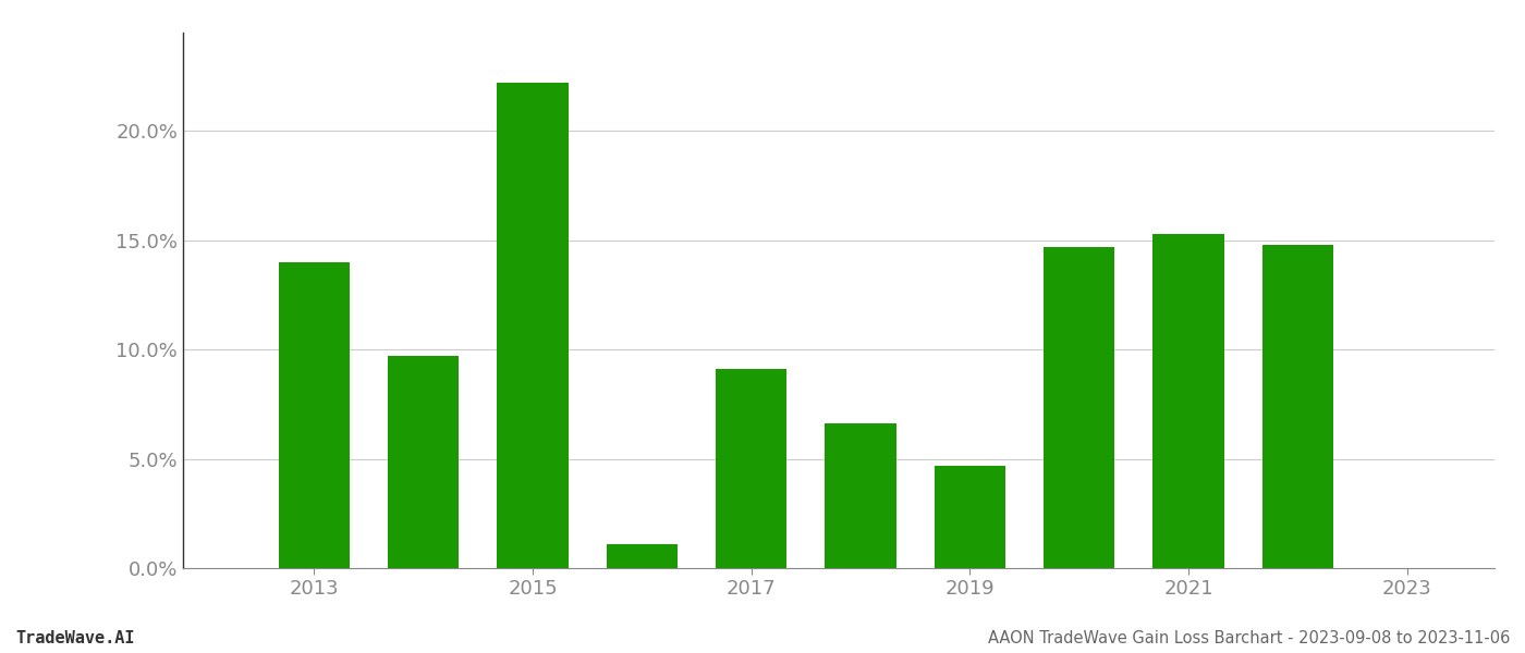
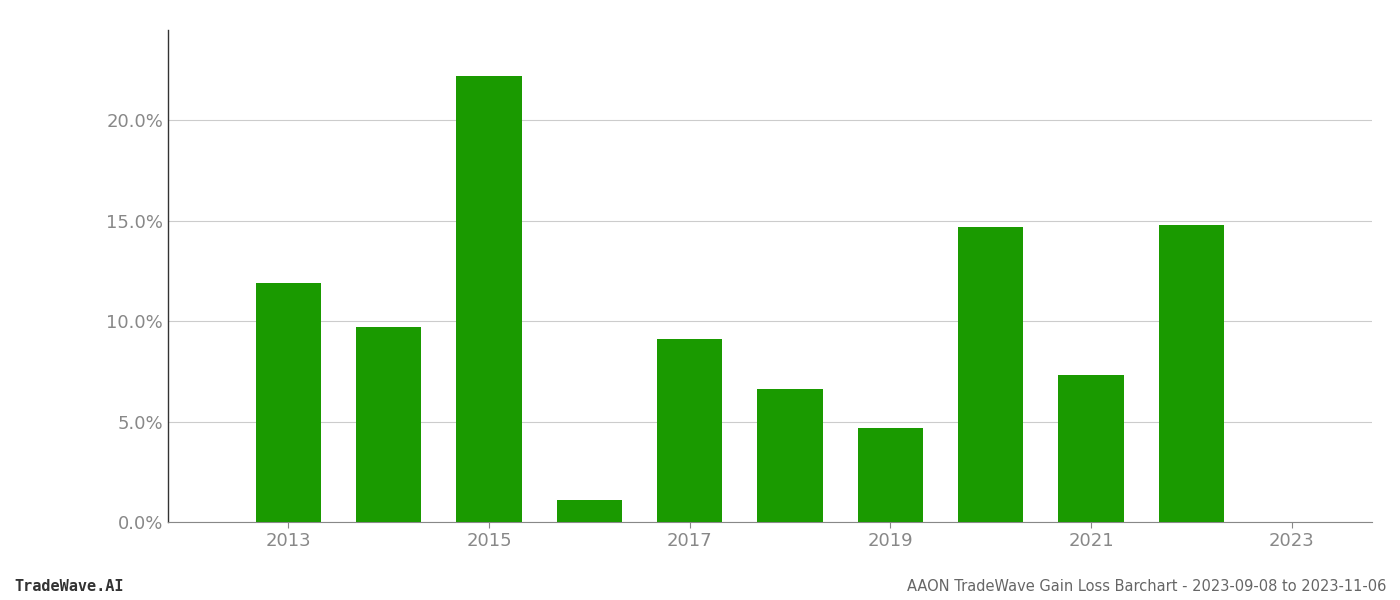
2013: 14.0% -> 11.9%
2021: 15.3% -> 7.3%
